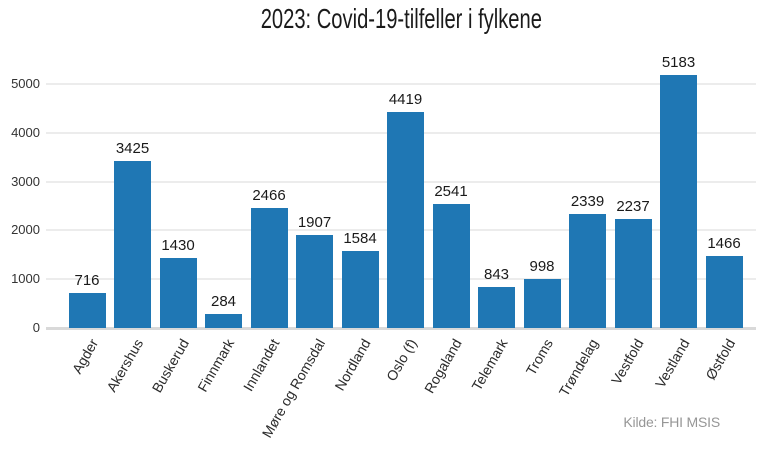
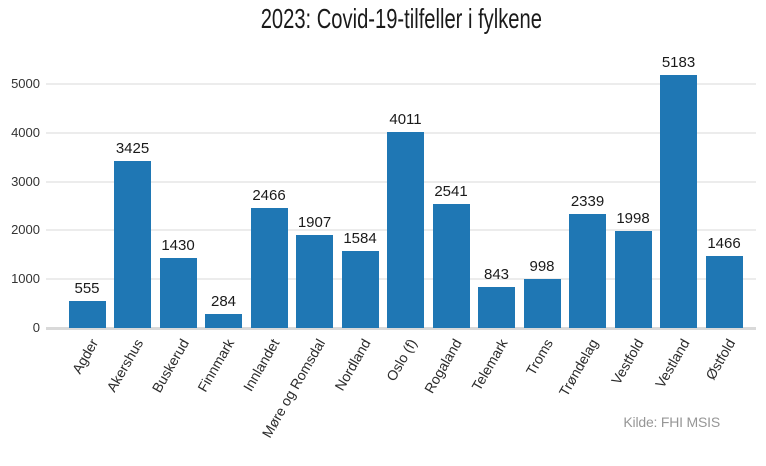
Agder: 716 -> 555
Oslo (f): 4419 -> 4011
Vestfold: 2237 -> 1998
